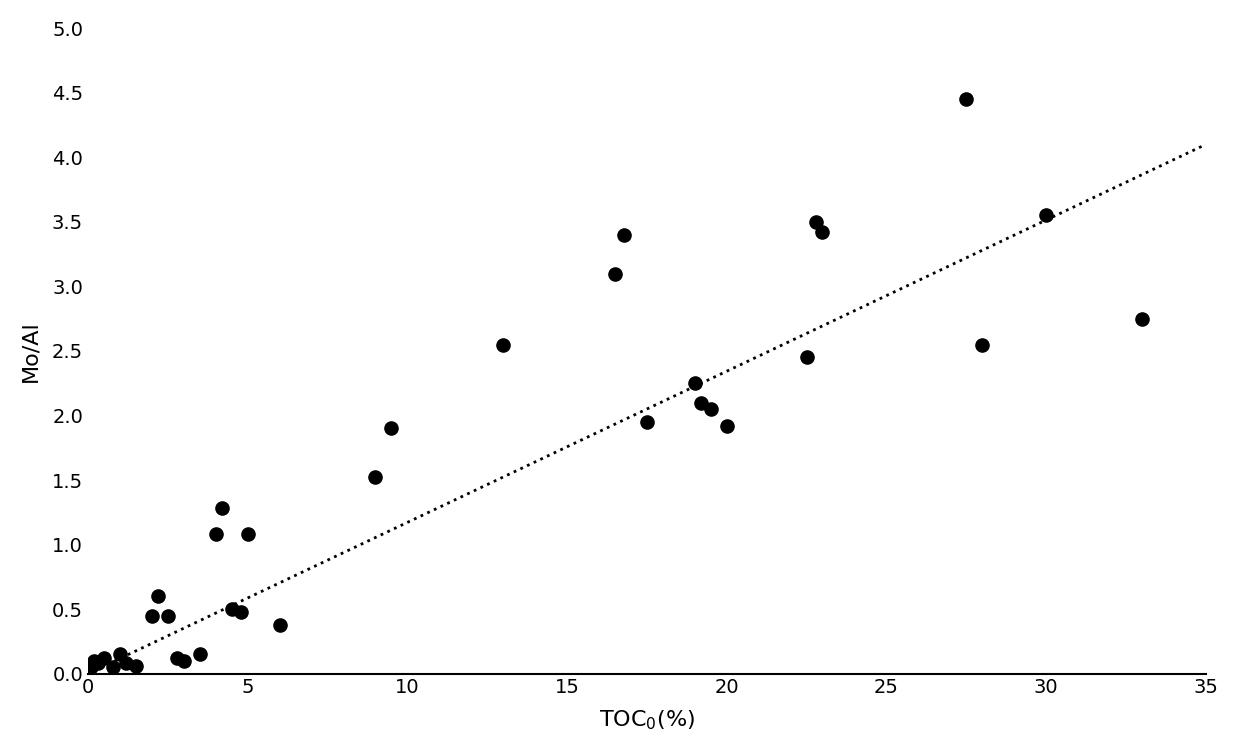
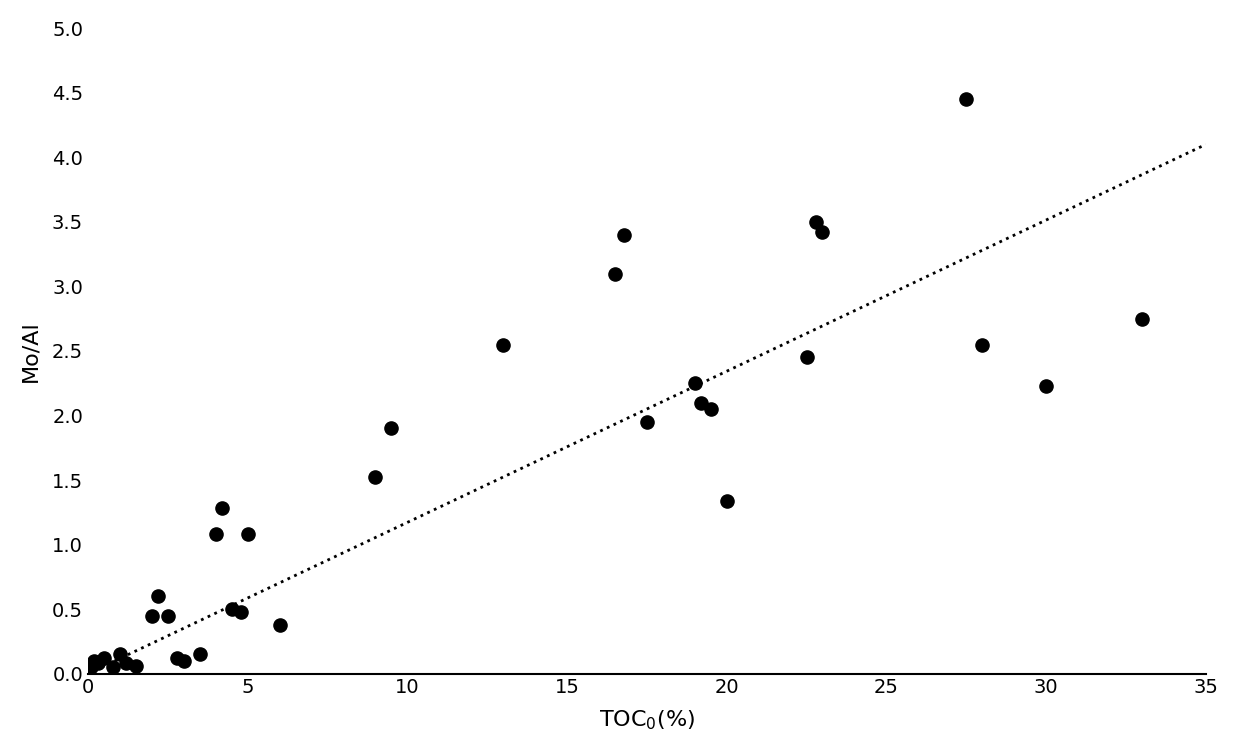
20: 1.92 -> 1.34
30: 3.55 -> 2.23
